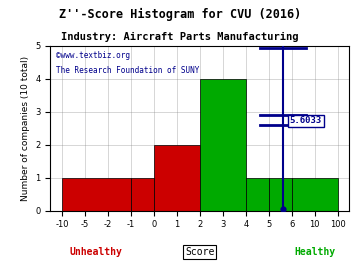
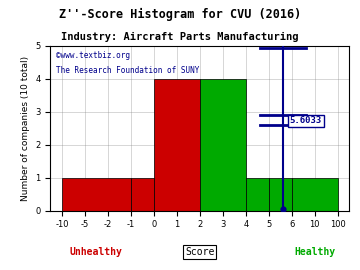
1: 2 -> 4
